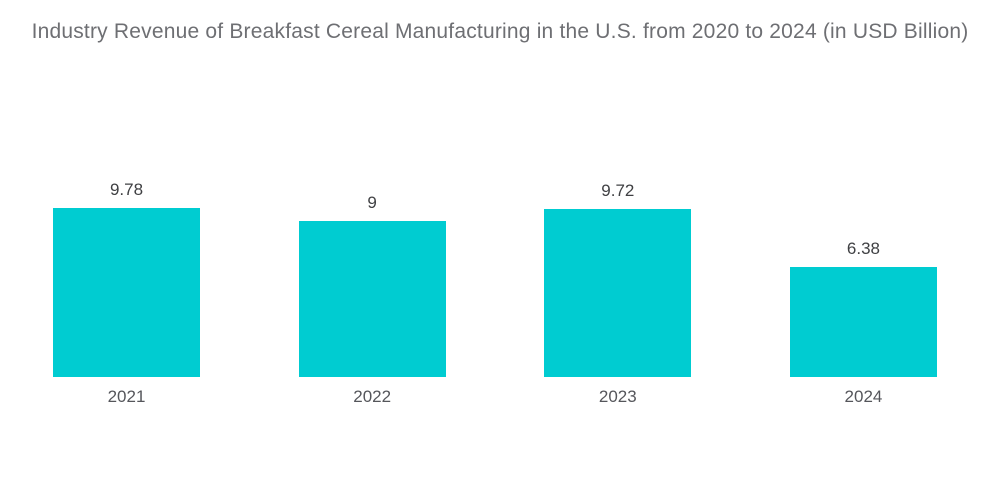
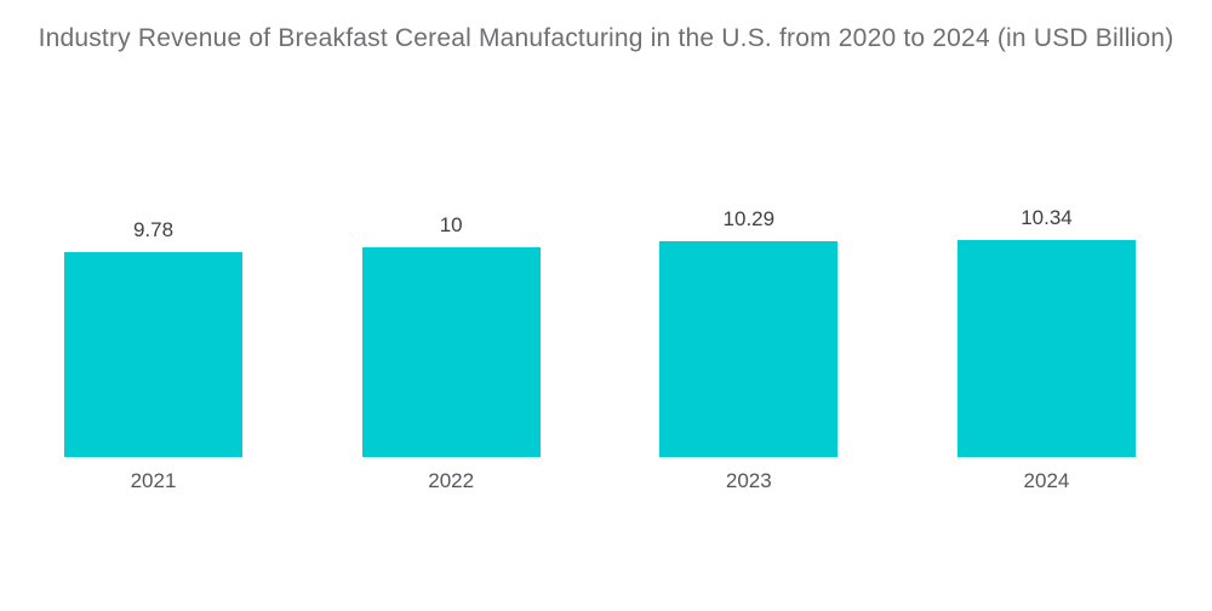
2022: 9 -> 10
2023: 9.72 -> 10.29
2024: 6.38 -> 10.34
